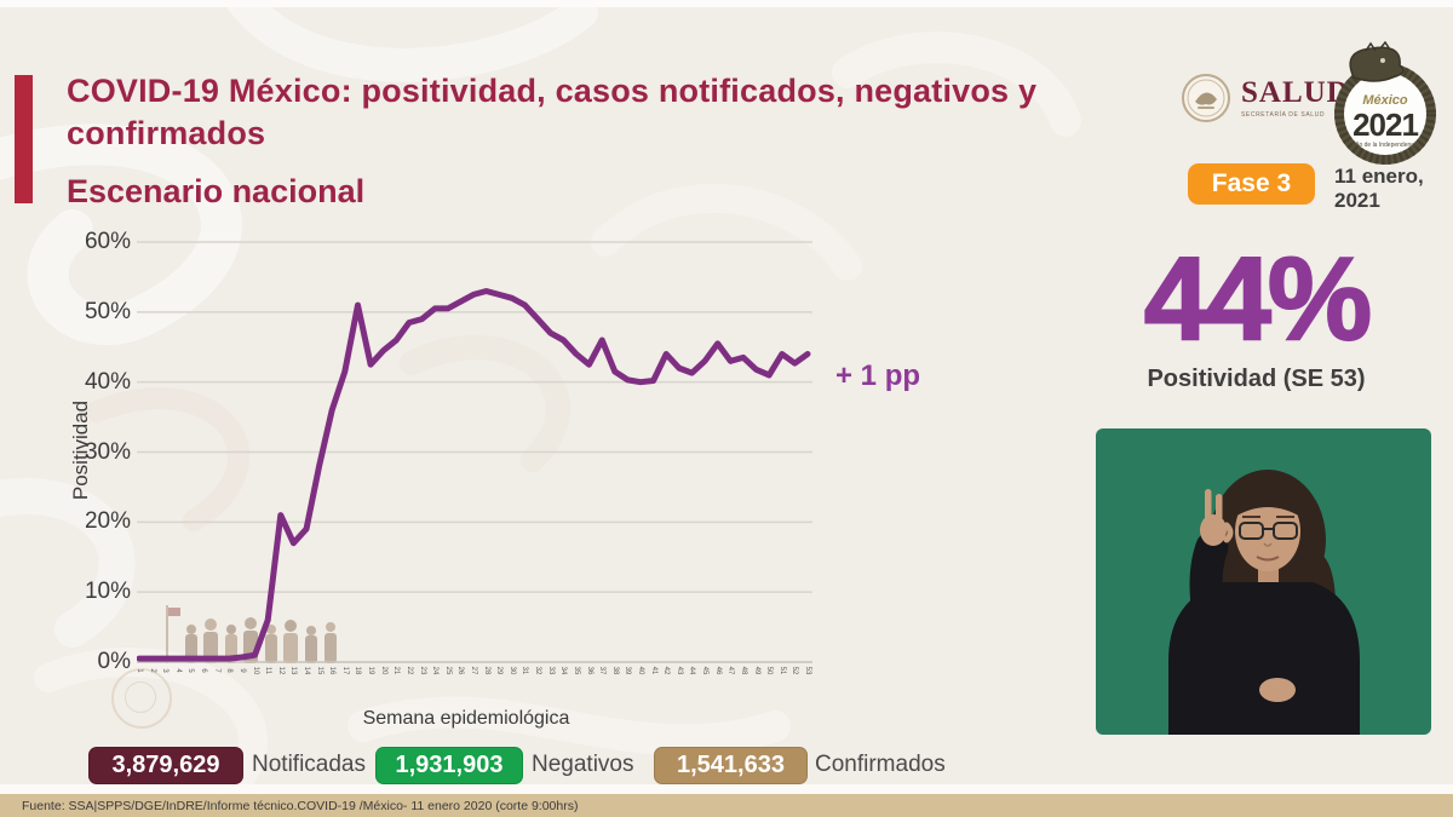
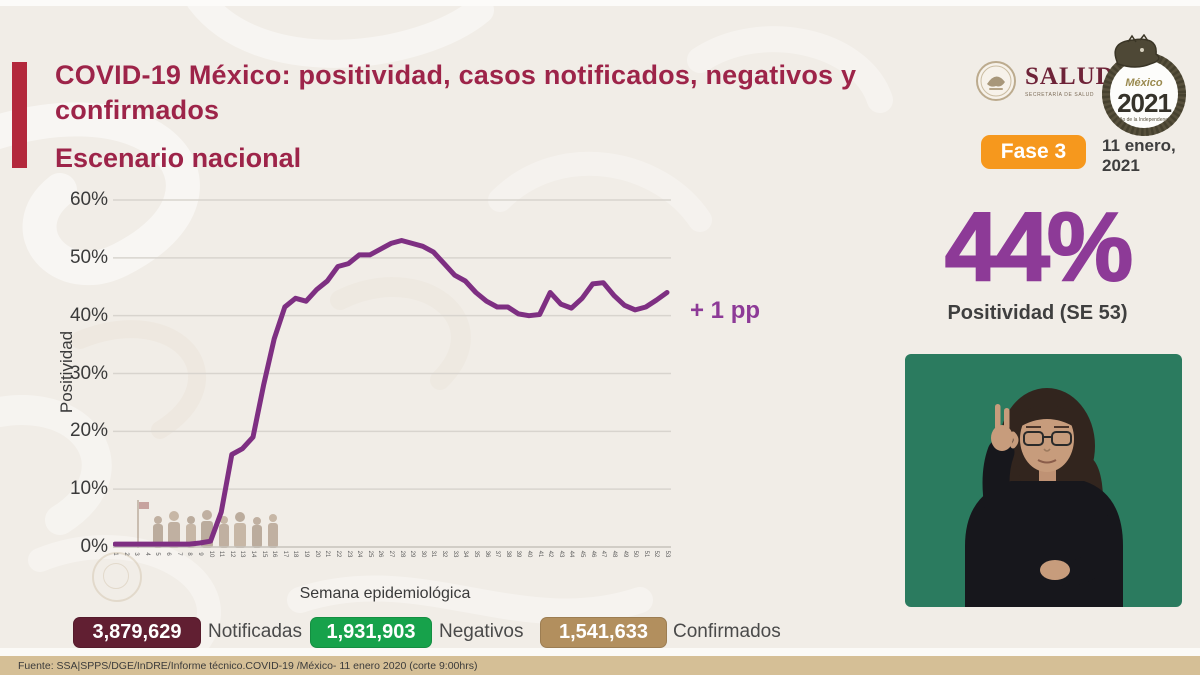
12: 21% -> 16%
18: 51% -> 43%
37: 46% -> 42%
47: 43% -> 46%
51: 44% -> 42%
